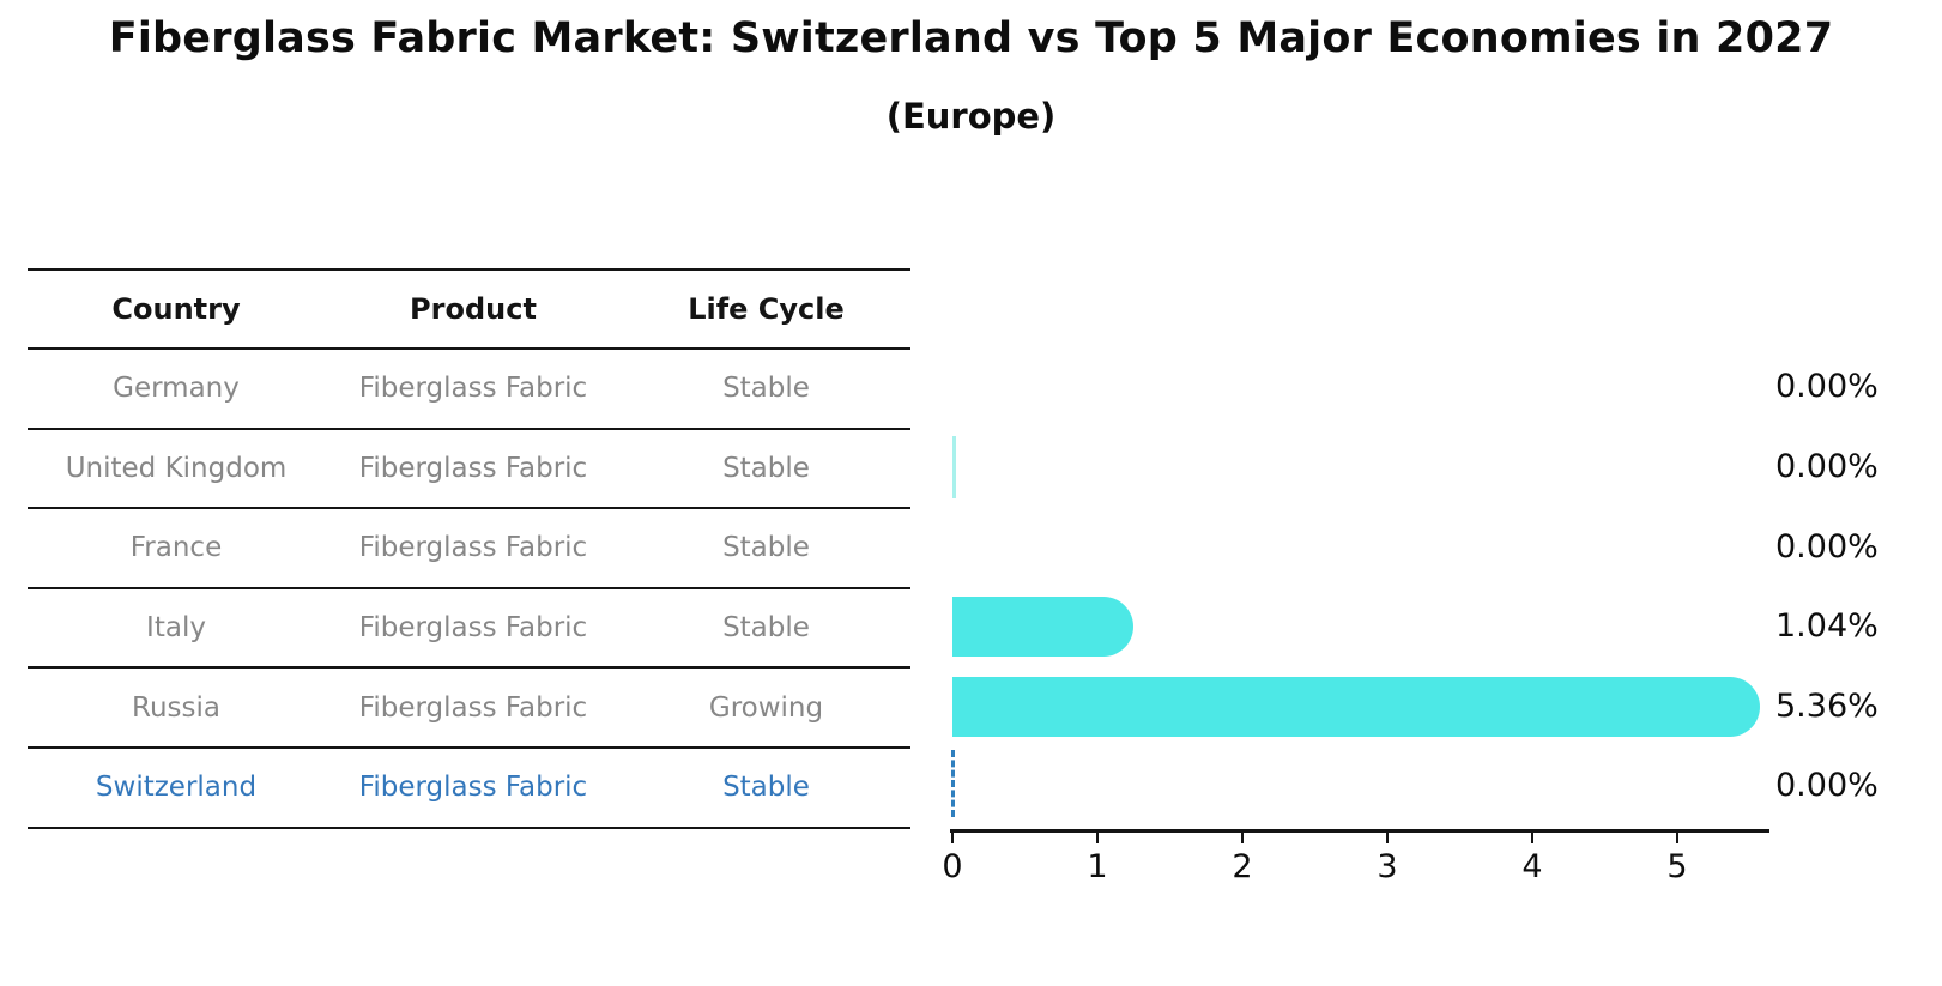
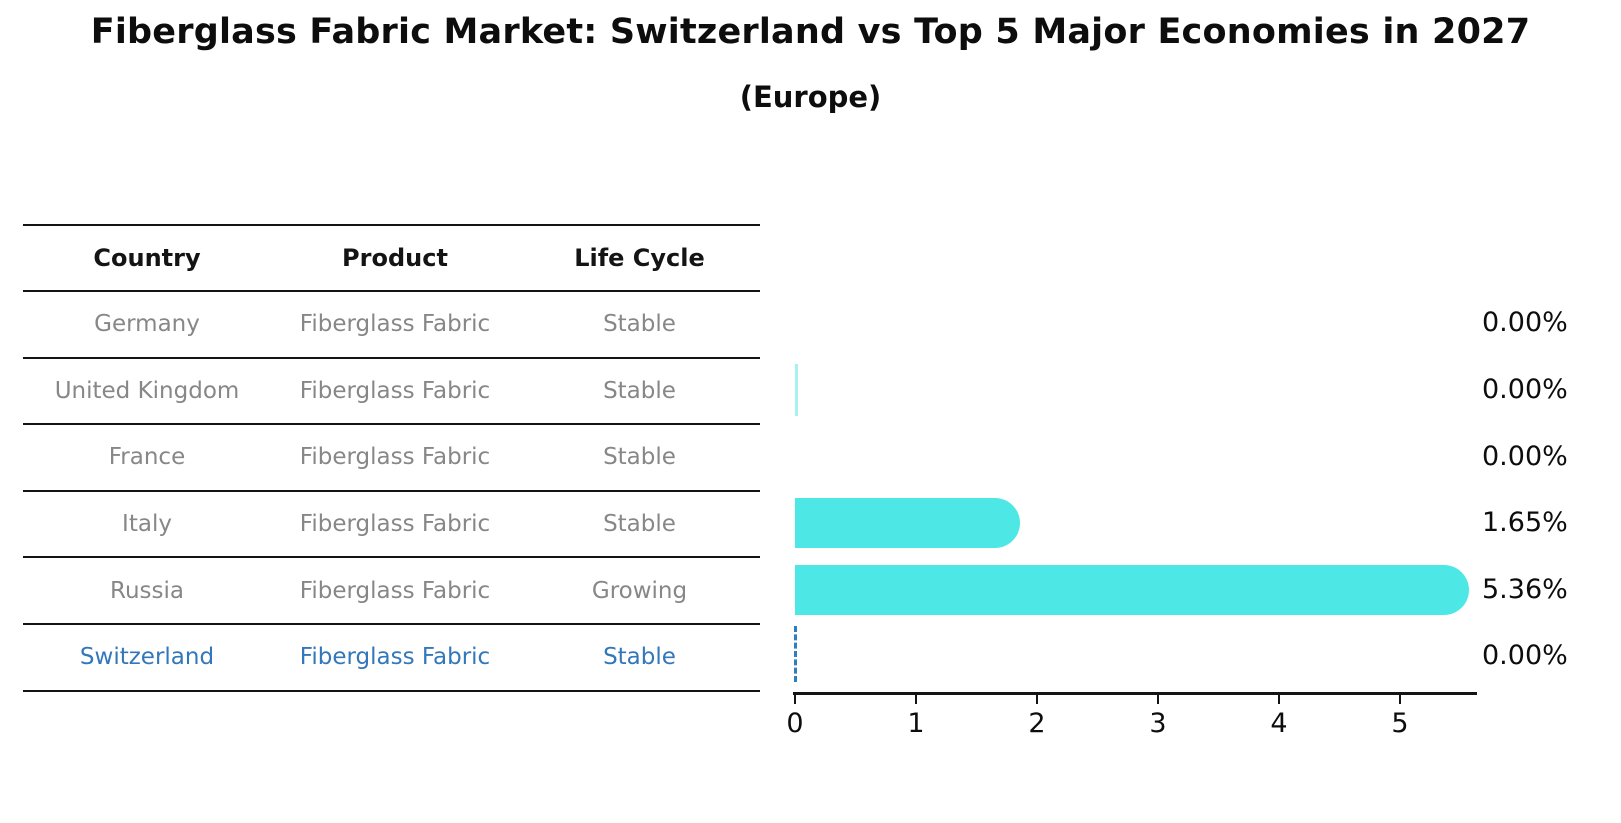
Italy: 1.04% -> 1.65%
